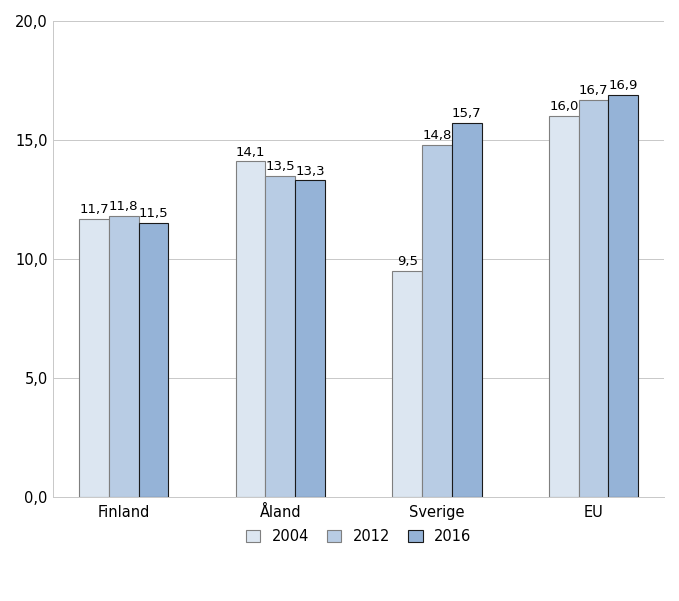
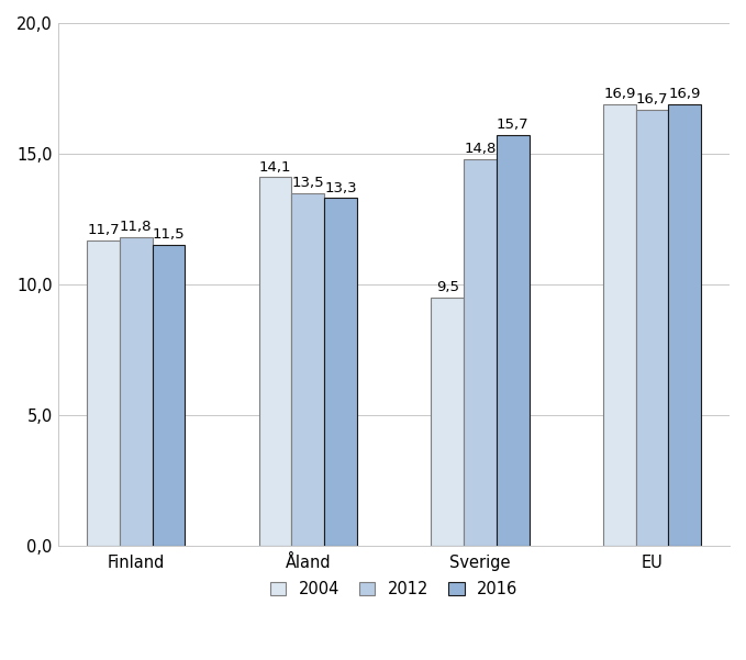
2004/EU: 16,0 -> 16,9
